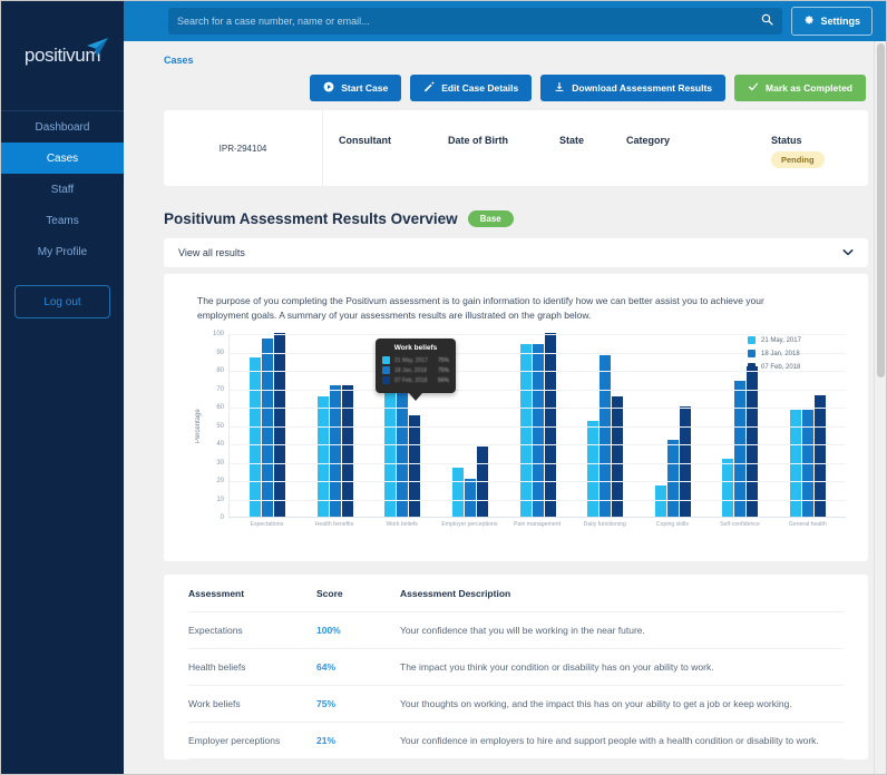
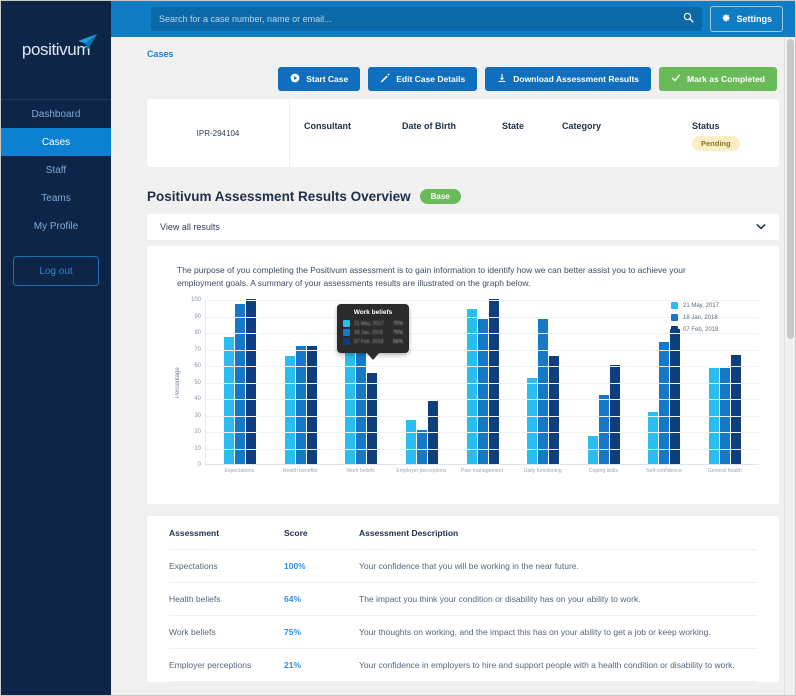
21 May, 2017/Expectations: 87 -> 77
18 Jan, 2018/Pain management: 94 -> 88
